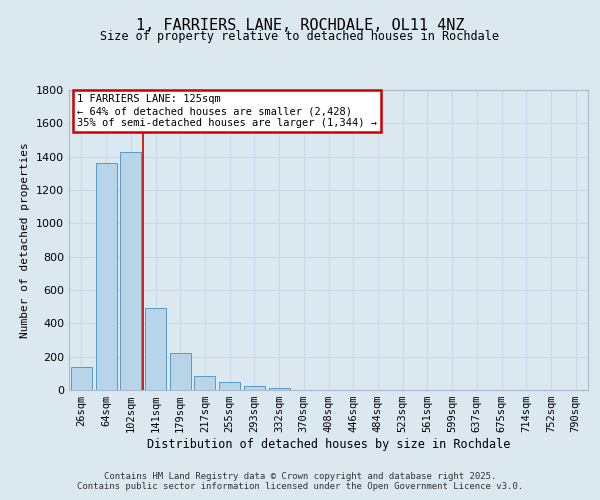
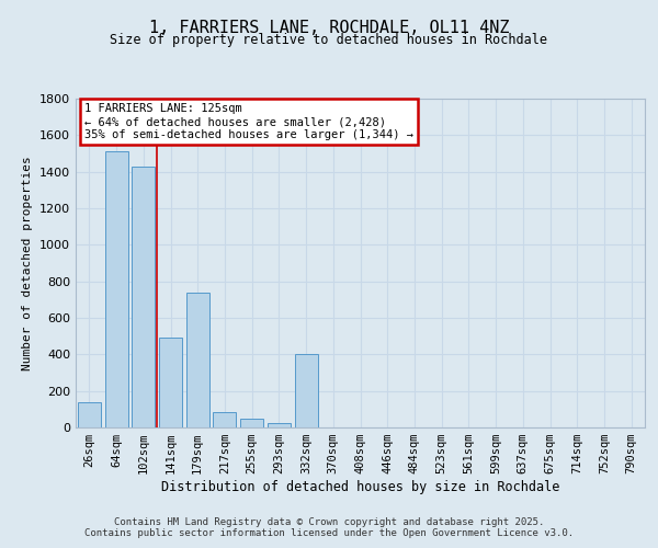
64sqm: 1360 -> 1510
179sqm: 220 -> 740
332sqm: 10 -> 400
